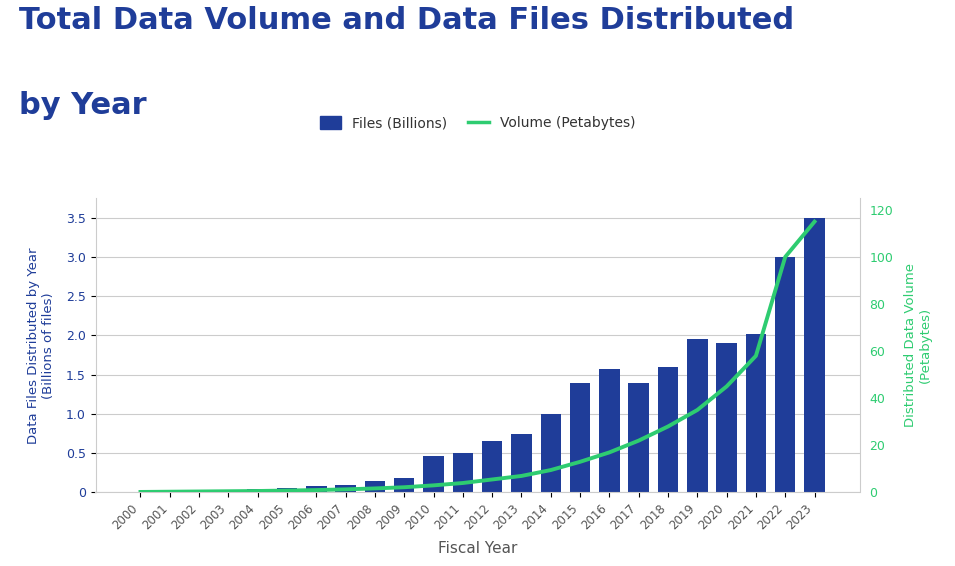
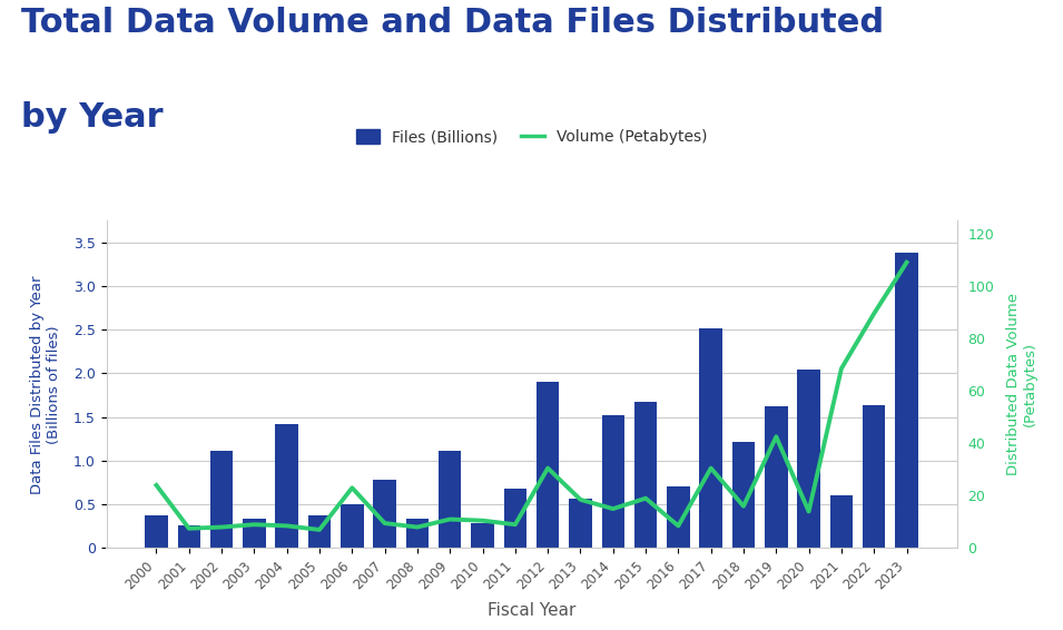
Files (Billions)/2000: 0.01 -> 0.38
Volume (Petabytes)/2000: 0.2 -> 24.0
Files (Billions)/2001: 0.01 -> 0.26
Volume (Petabytes)/2001: 0.3 -> 7.5
Files (Billions)/2002: 0.02 -> 1.12
Volume (Petabytes)/2002: 0.4 -> 8.0
Files (Billions)/2003: 0.03 -> 0.34
Volume (Petabytes)/2003: 0.5 -> 9.0
Files (Billions)/2004: 0.04 -> 1.42
Volume (Petabytes)/2004: 0.6 -> 8.5
Files (Billions)/2005: 0.06 -> 0.38
Volume (Petabytes)/2005: 0.8 -> 7.0
Files (Billions)/2006: 0.08 -> 0.50
Volume (Petabytes)/2006: 1.0 -> 23.0
Files (Billions)/2007: 0.10 -> 0.78
Volume (Petabytes)/2007: 1.3 -> 9.5
Files (Billions)/2008: 0.14 -> 0.34
Volume (Petabytes)/2008: 1.7 -> 8.0
Files (Billions)/2009: 0.18 -> 1.12
Volume (Petabytes)/2009: 2.2 -> 11.0
Files (Billions)/2010: 0.47 -> 0.28
Volume (Petabytes)/2010: 3.0 -> 10.5
Files (Billions)/2011: 0.50 -> 0.68
Volume (Petabytes)/2011: 4.0 -> 9.0
Files (Billions)/2012: 0.65 -> 1.90
Volume (Petabytes)/2012: 5.5 -> 30.5
Files (Billions)/2013: 0.75 -> 0.56
Volume (Petabytes)/2013: 7.0 -> 18.5
Files (Billions)/2014: 1.00 -> 1.52
Volume (Petabytes)/2014: 9.5 -> 15.0
Files (Billions)/2015: 1.40 -> 1.68
Volume (Petabytes)/2015: 13.0 -> 19.0
Files (Billions)/2016: 1.57 -> 0.70
Volume (Petabytes)/2016: 17.0 -> 8.5
Files (Billions)/2017: 1.40 -> 2.52
Volume (Petabytes)/2017: 22.0 -> 30.5
Files (Billions)/2018: 1.60 -> 1.22
Volume (Petabytes)/2018: 28.0 -> 16.0
Files (Billions)/2019: 1.96 -> 1.62
Volume (Petabytes)/2019: 35.0 -> 42.5
Files (Billions)/2020: 1.90 -> 2.04
Volume (Petabytes)/2020: 45.0 -> 14.0
Files (Billions)/2021: 2.02 -> 0.60
Volume (Petabytes)/2021: 58.0 -> 68.5
Files (Billions)/2022: 3.00 -> 1.64
Volume (Petabytes)/2022: 100.0 -> 89.5
Files (Billions)/2023: 3.50 -> 3.38
Volume (Petabytes)/2023: 115.0 -> 109.0
